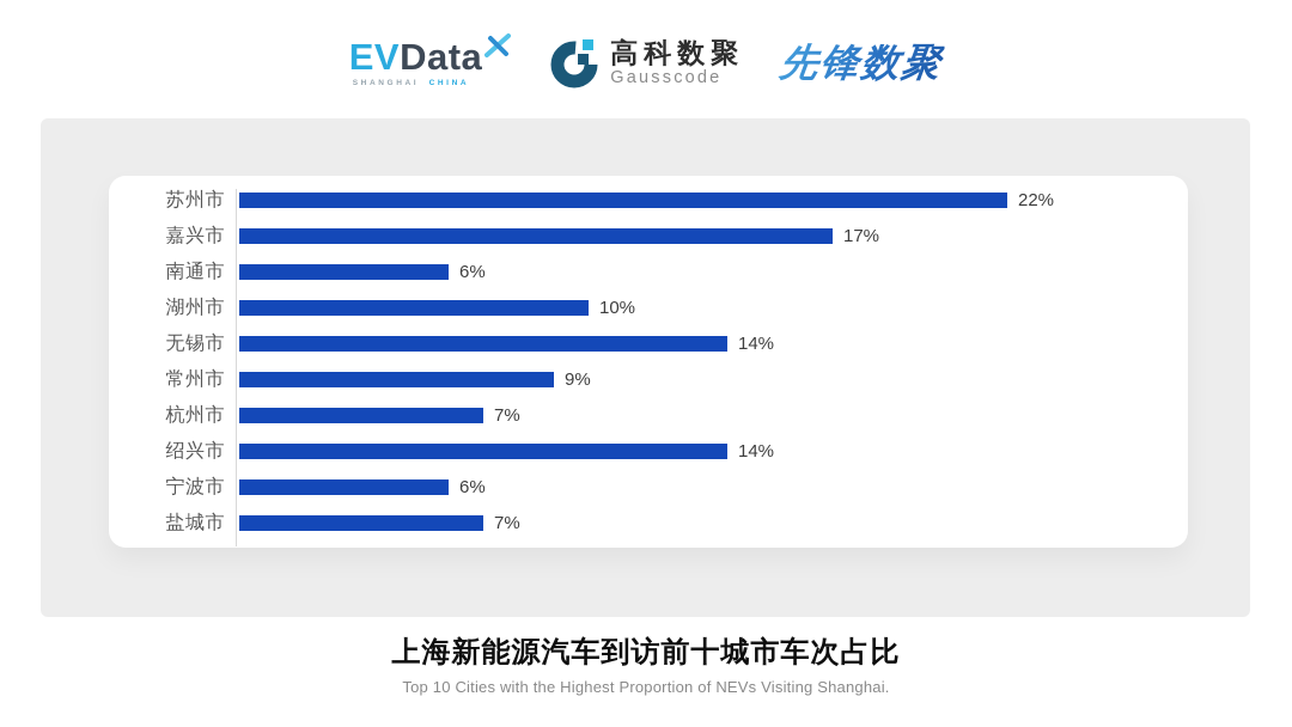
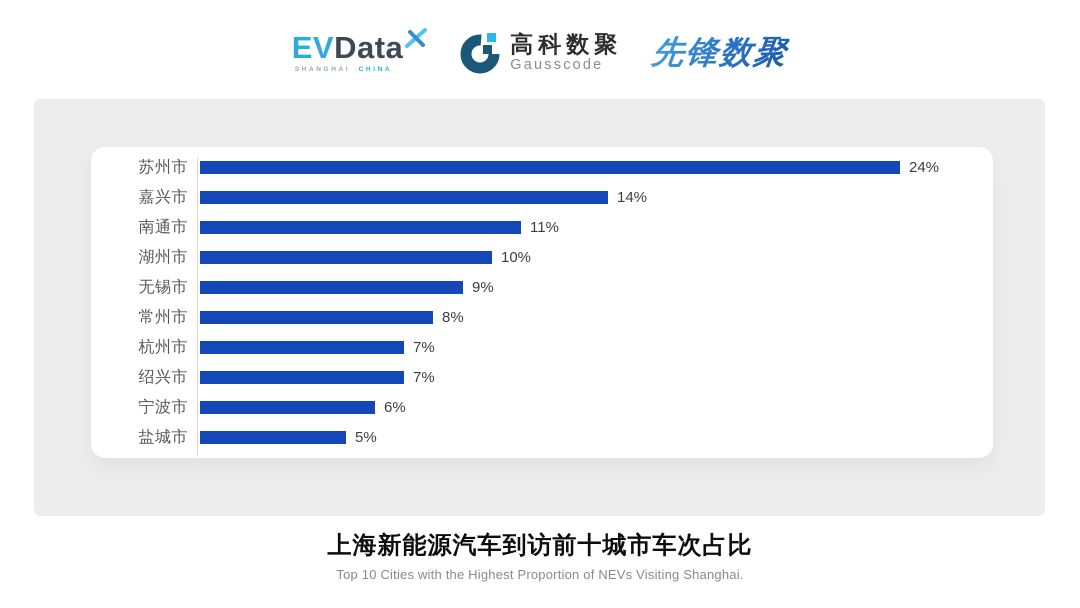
苏州市: 22% -> 24%
嘉兴市: 17% -> 14%
南通市: 6% -> 11%
无锡市: 14% -> 9%
常州市: 9% -> 8%
绍兴市: 14% -> 7%
盐城市: 7% -> 5%
